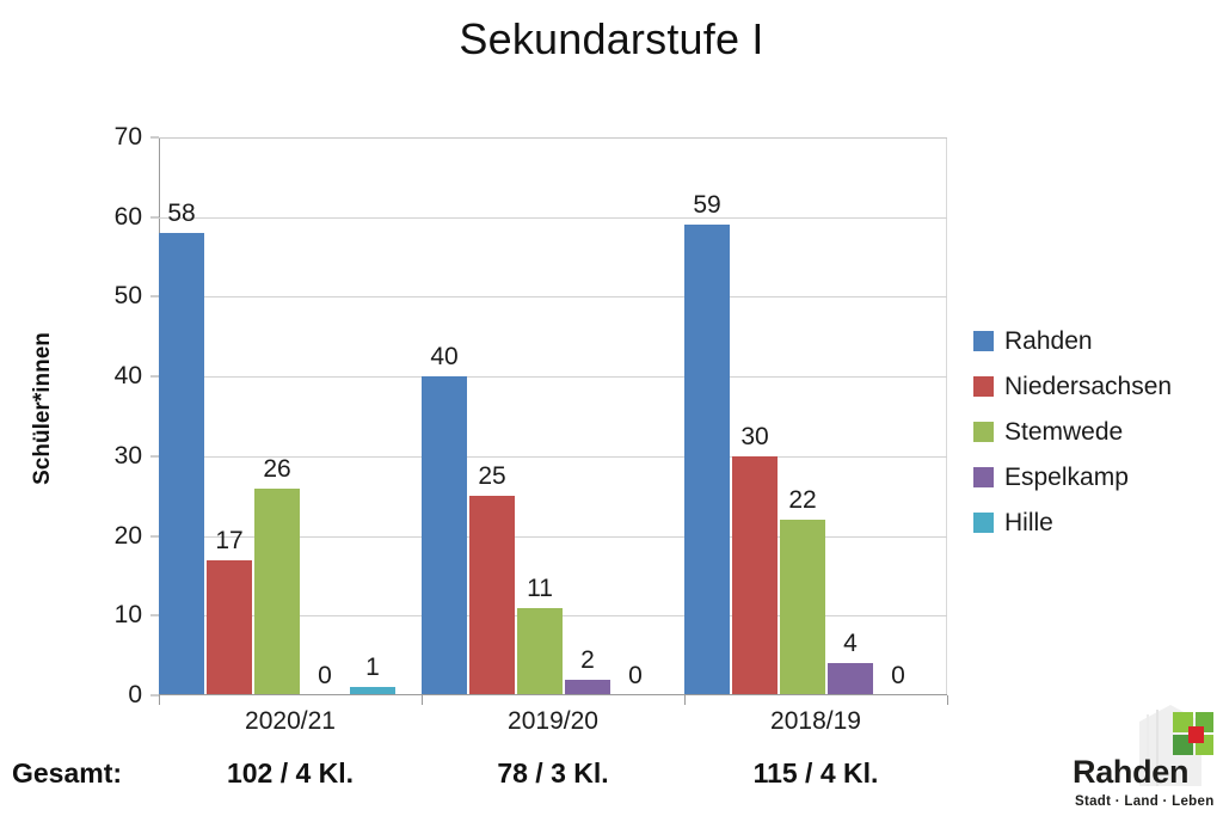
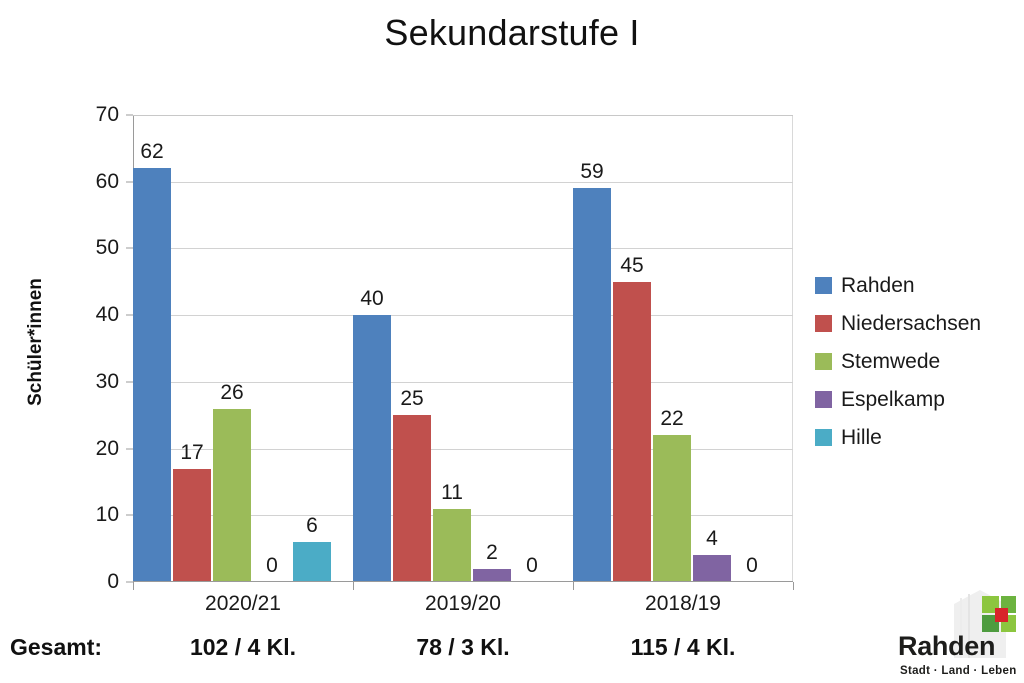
Rahden/2020/21: 58 -> 62
Hille/2020/21: 1 -> 6
Niedersachsen/2018/19: 30 -> 45
